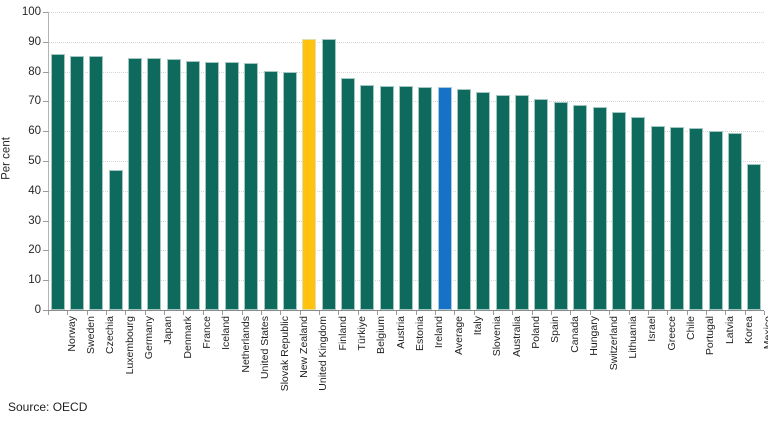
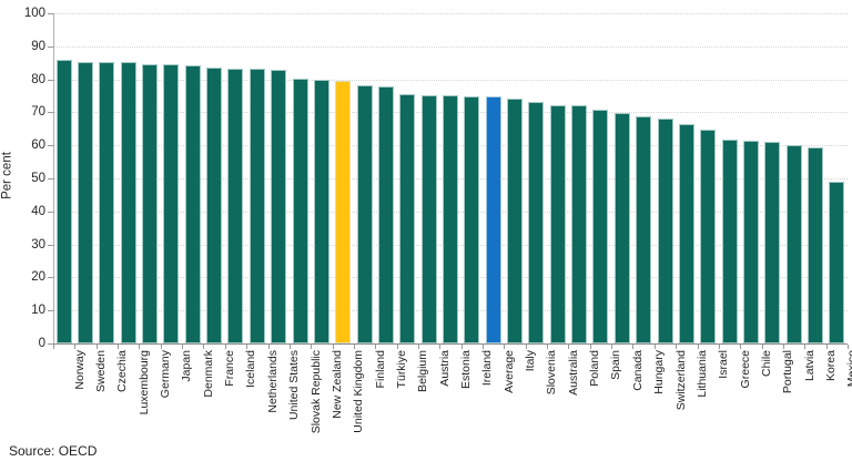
Luxembourg: 47 -> 85
United Kingdom: 91 -> 80
Finland: 91 -> 78
